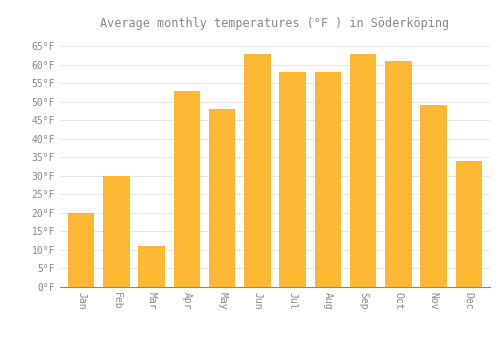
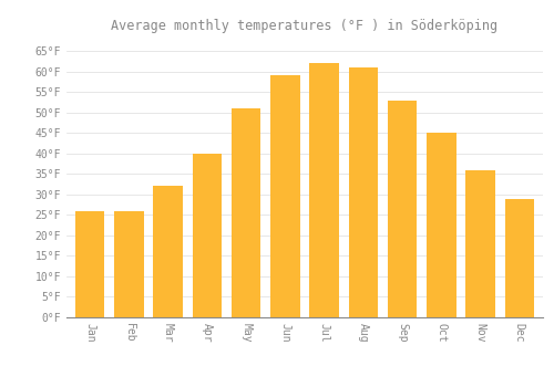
Jan: 20°F -> 26°F
Feb: 30°F -> 26°F
Mar: 11°F -> 32°F
Apr: 53°F -> 40°F
May: 48°F -> 51°F
Jun: 63°F -> 59°F
Jul: 58°F -> 62°F
Aug: 58°F -> 61°F
Sep: 63°F -> 53°F
Oct: 61°F -> 45°F
Nov: 49°F -> 36°F
Dec: 34°F -> 29°F
